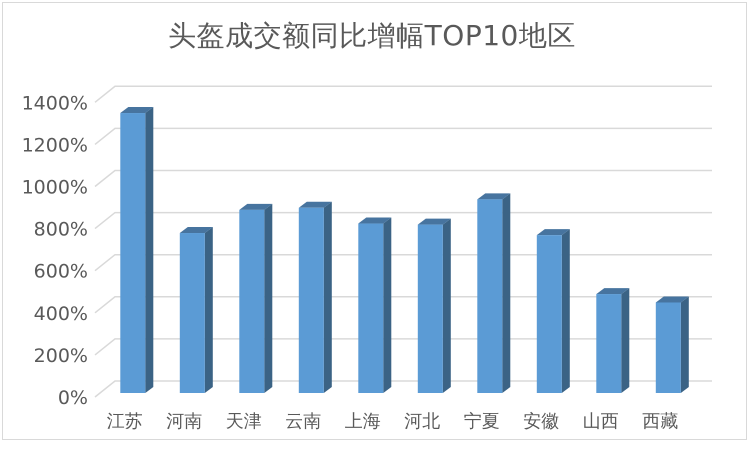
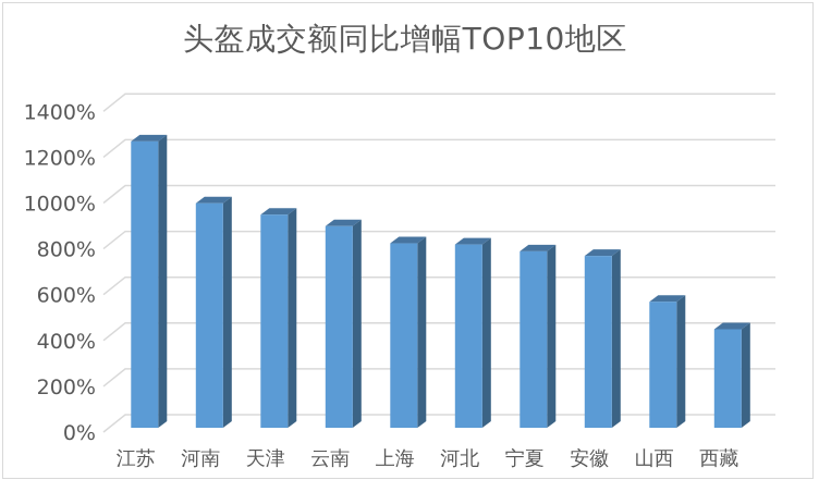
江苏: 1330% -> 1250%
河南: 760% -> 980%
天津: 870% -> 930%
宁夏: 920% -> 770%
山西: 470% -> 550%
